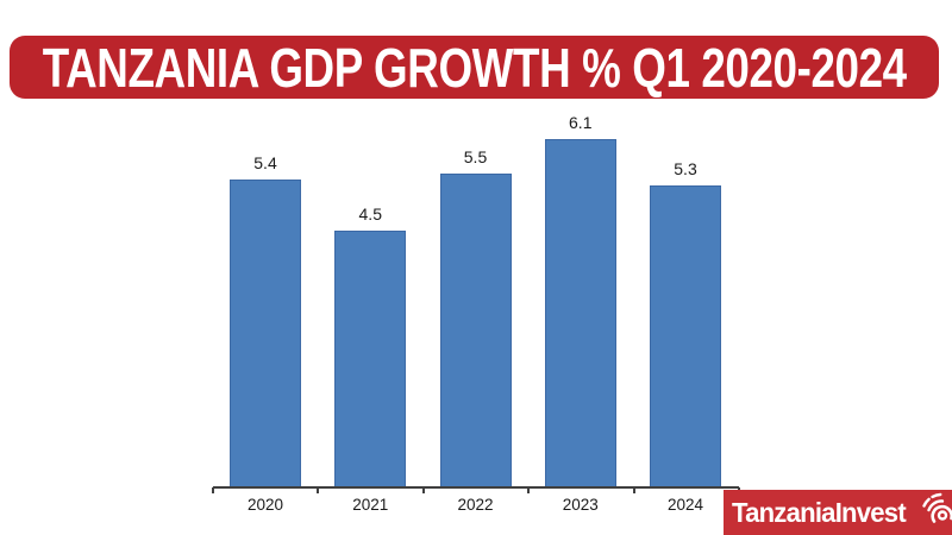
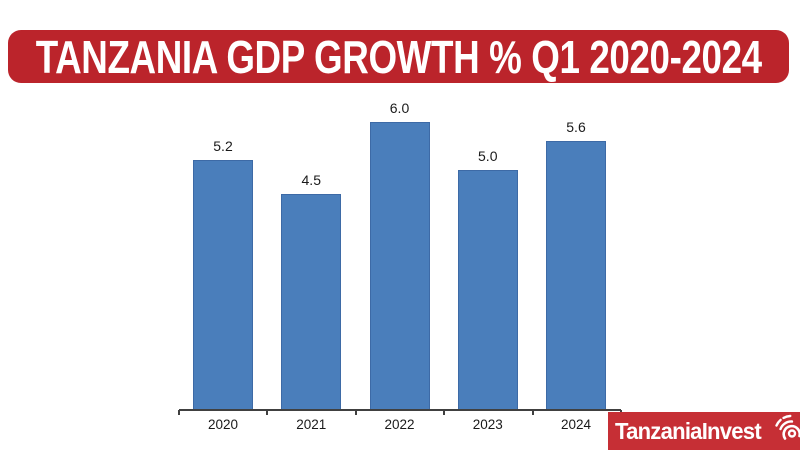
2020: 5.4 -> 5.2
2022: 5.5 -> 6.0
2023: 6.1 -> 5.0
2024: 5.3 -> 5.6
